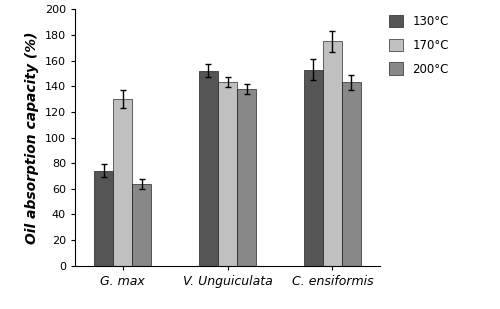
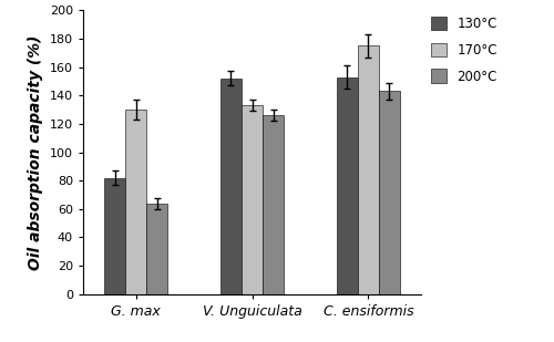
130°C/G. max: 74 -> 82
170°C/V. Unguiculata: 143 -> 133
200°C/V. Unguiculata: 138 -> 126
